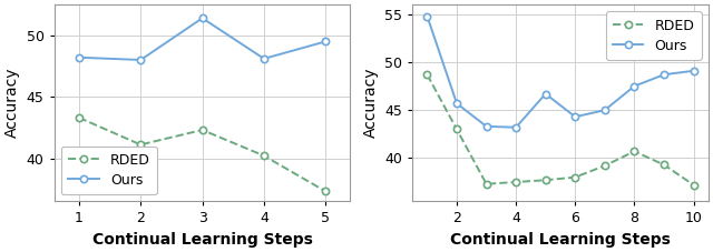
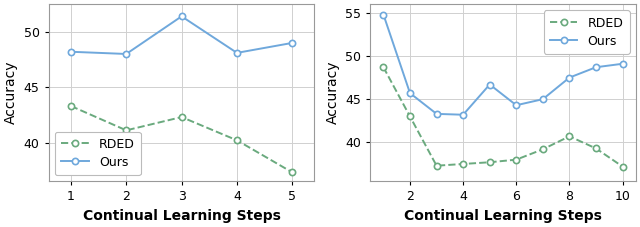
Ours/5: 49.5 -> 49.0
